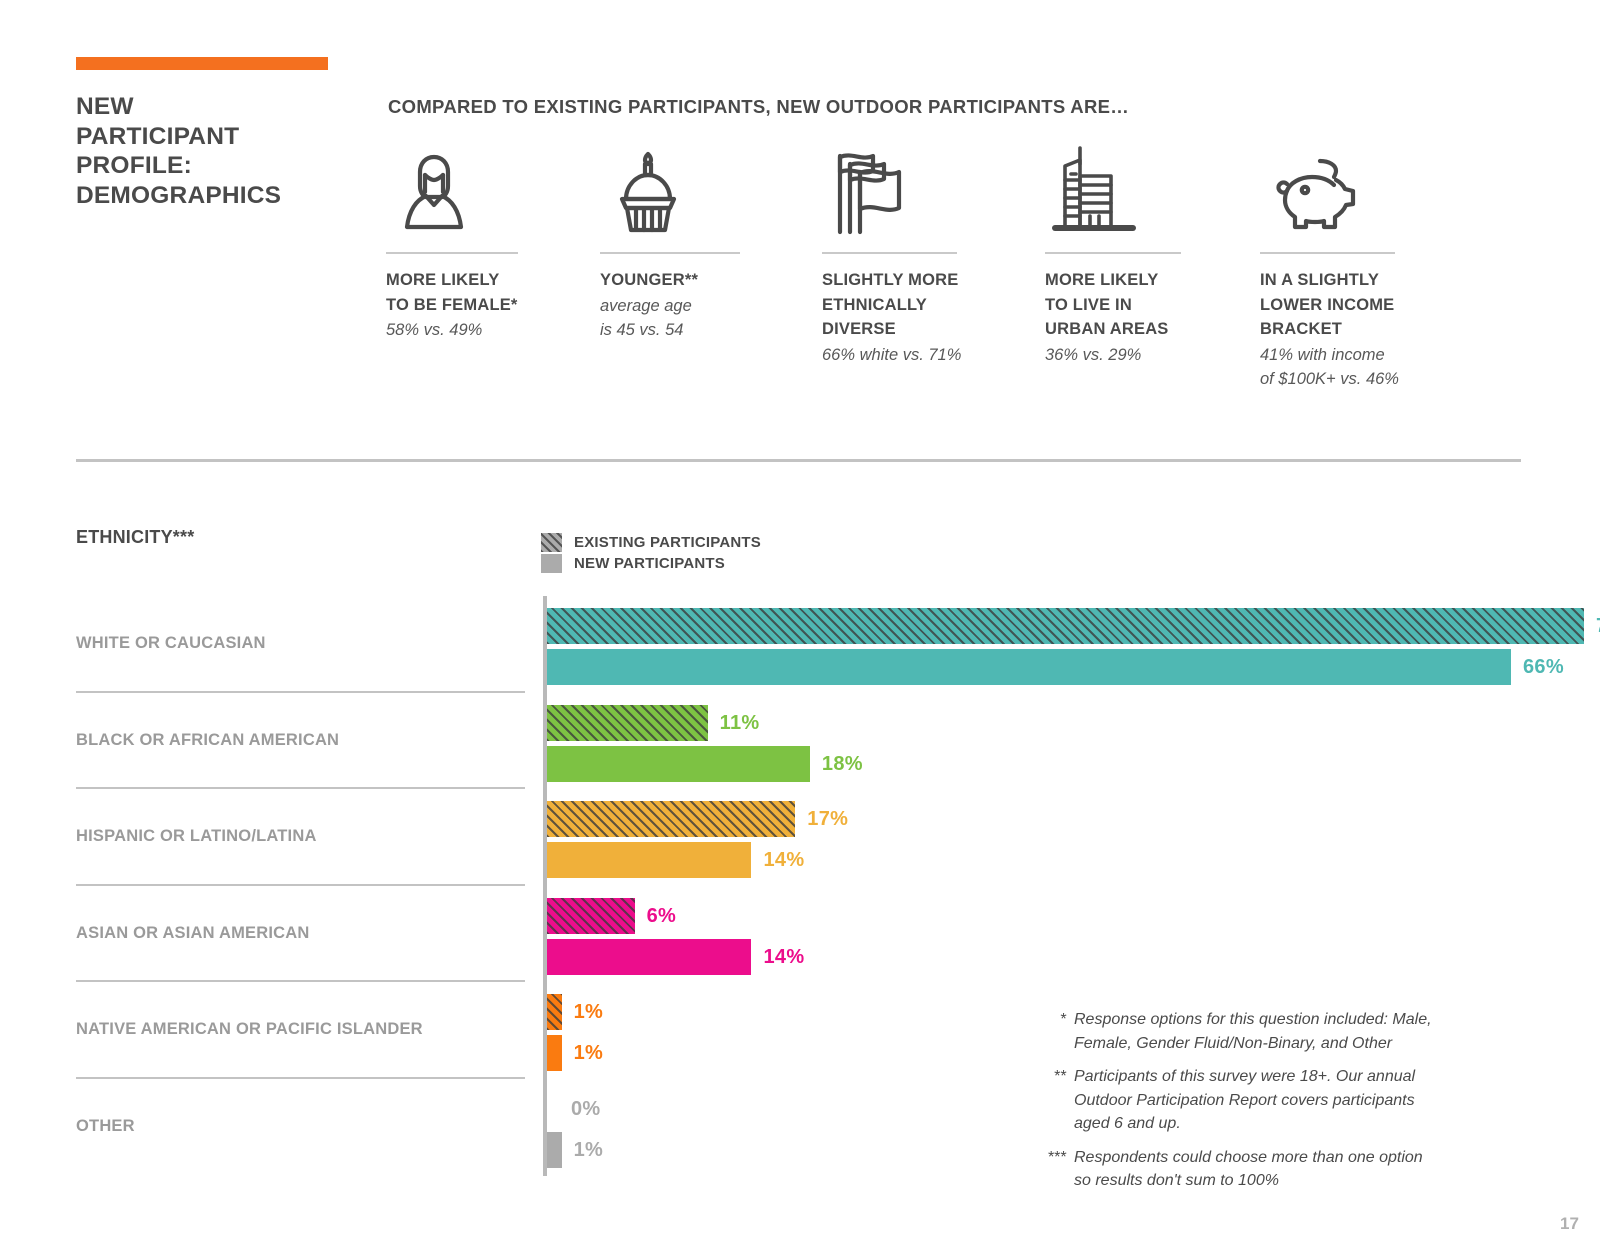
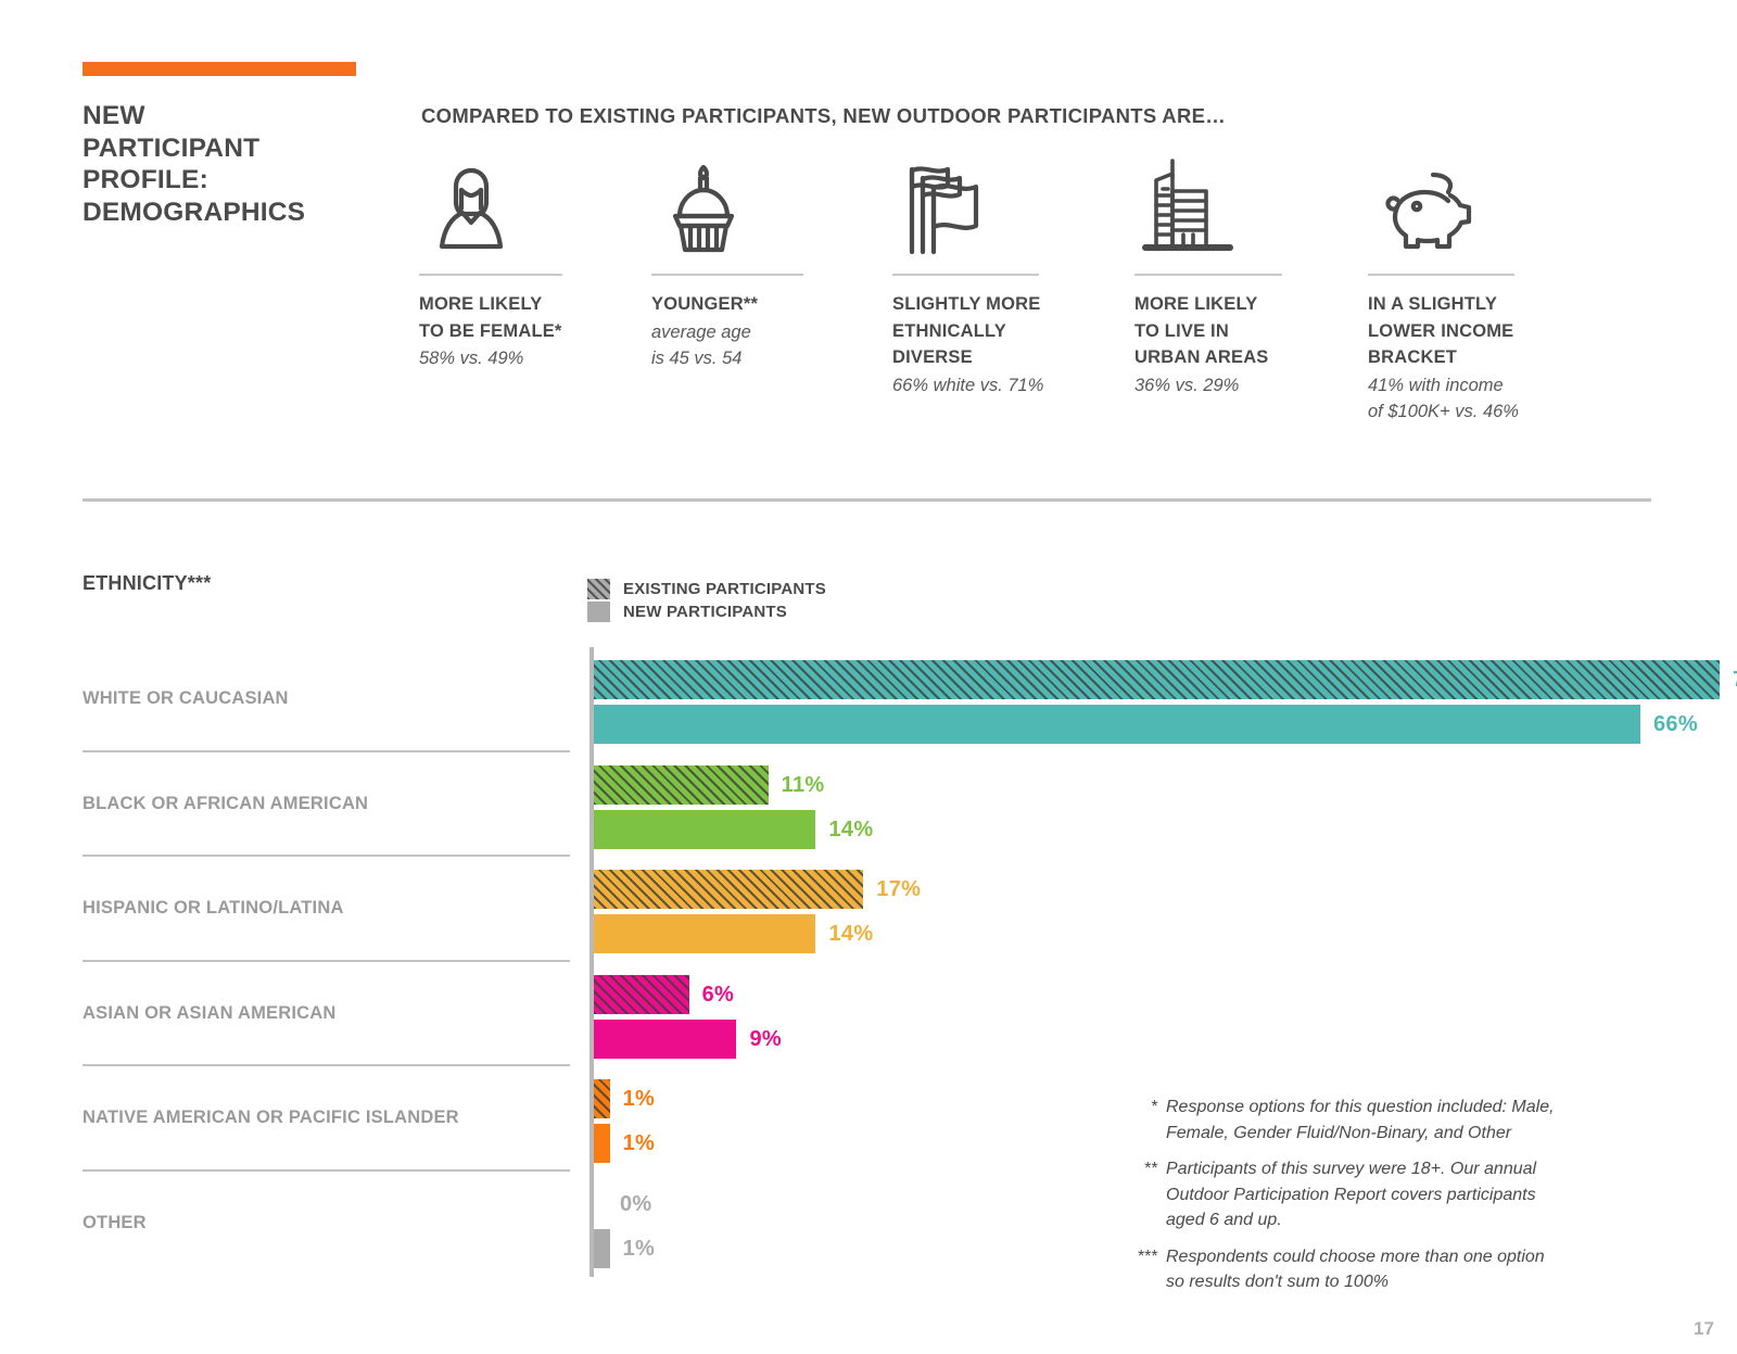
NEW PARTICIPANTS/BLACK OR AFRICAN AMERICAN: 18% -> 14%
NEW PARTICIPANTS/ASIAN OR ASIAN AMERICAN: 14% -> 9%
